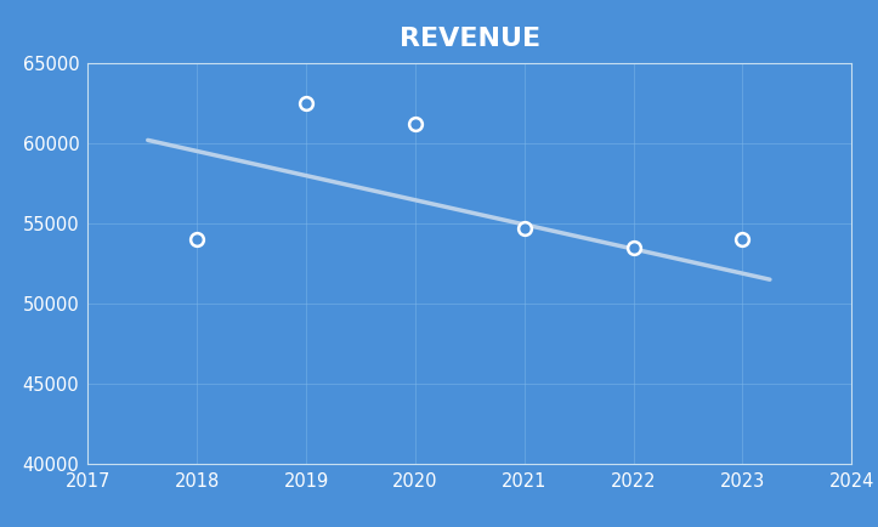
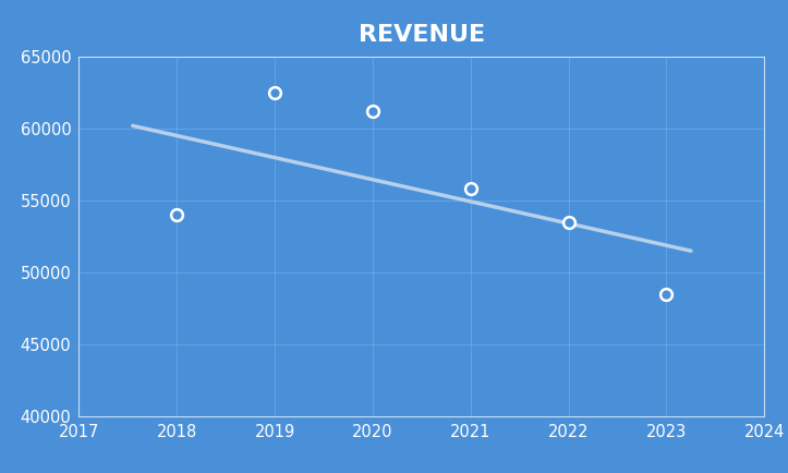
2021: 54700 -> 55800
2023: 54000 -> 48500
